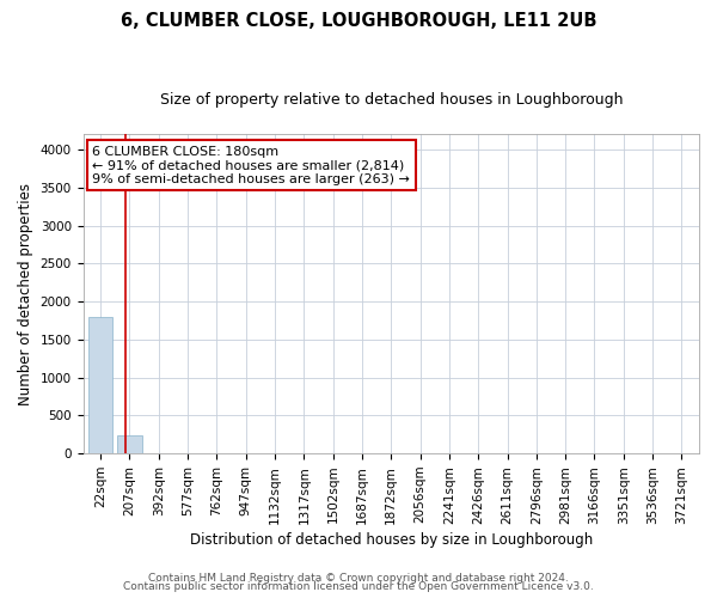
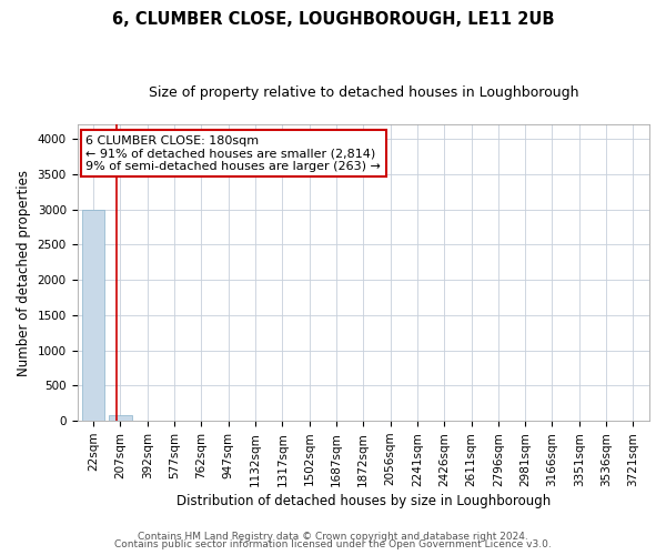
22sqm: 1800 -> 3000
207sqm: 240 -> 80
